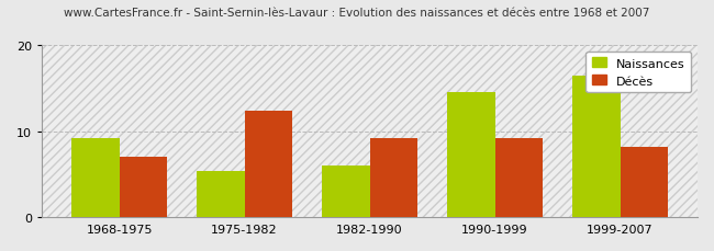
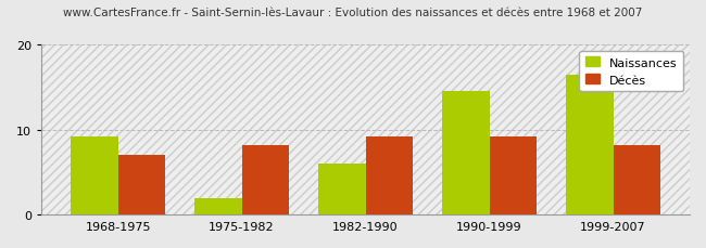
Naissances/1975-1982: 5.4 -> 2.0
Décès/1975-1982: 12.4 -> 8.2
